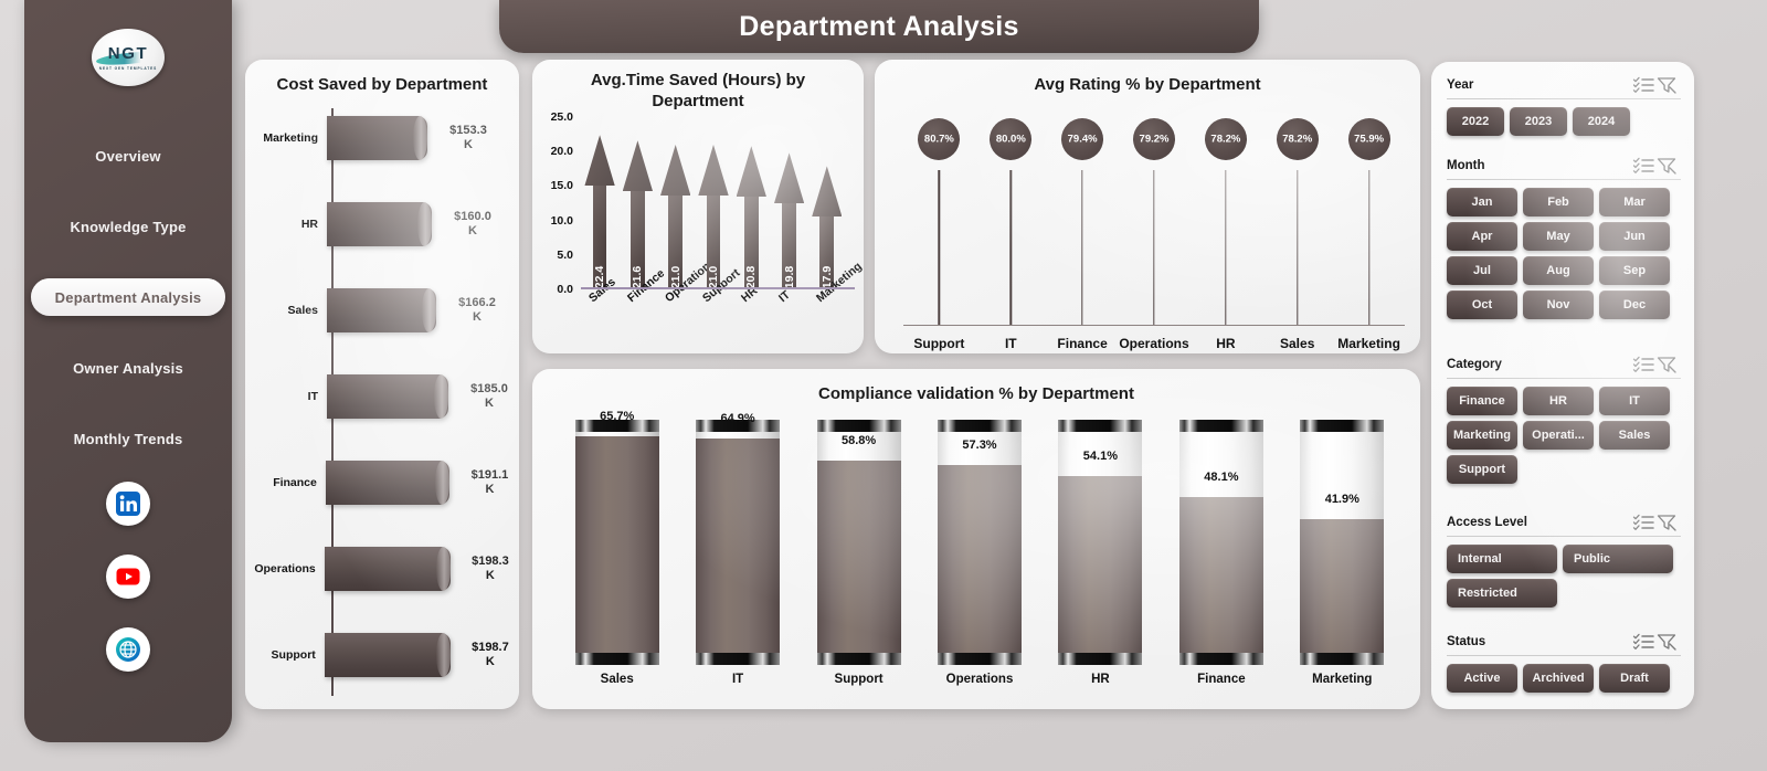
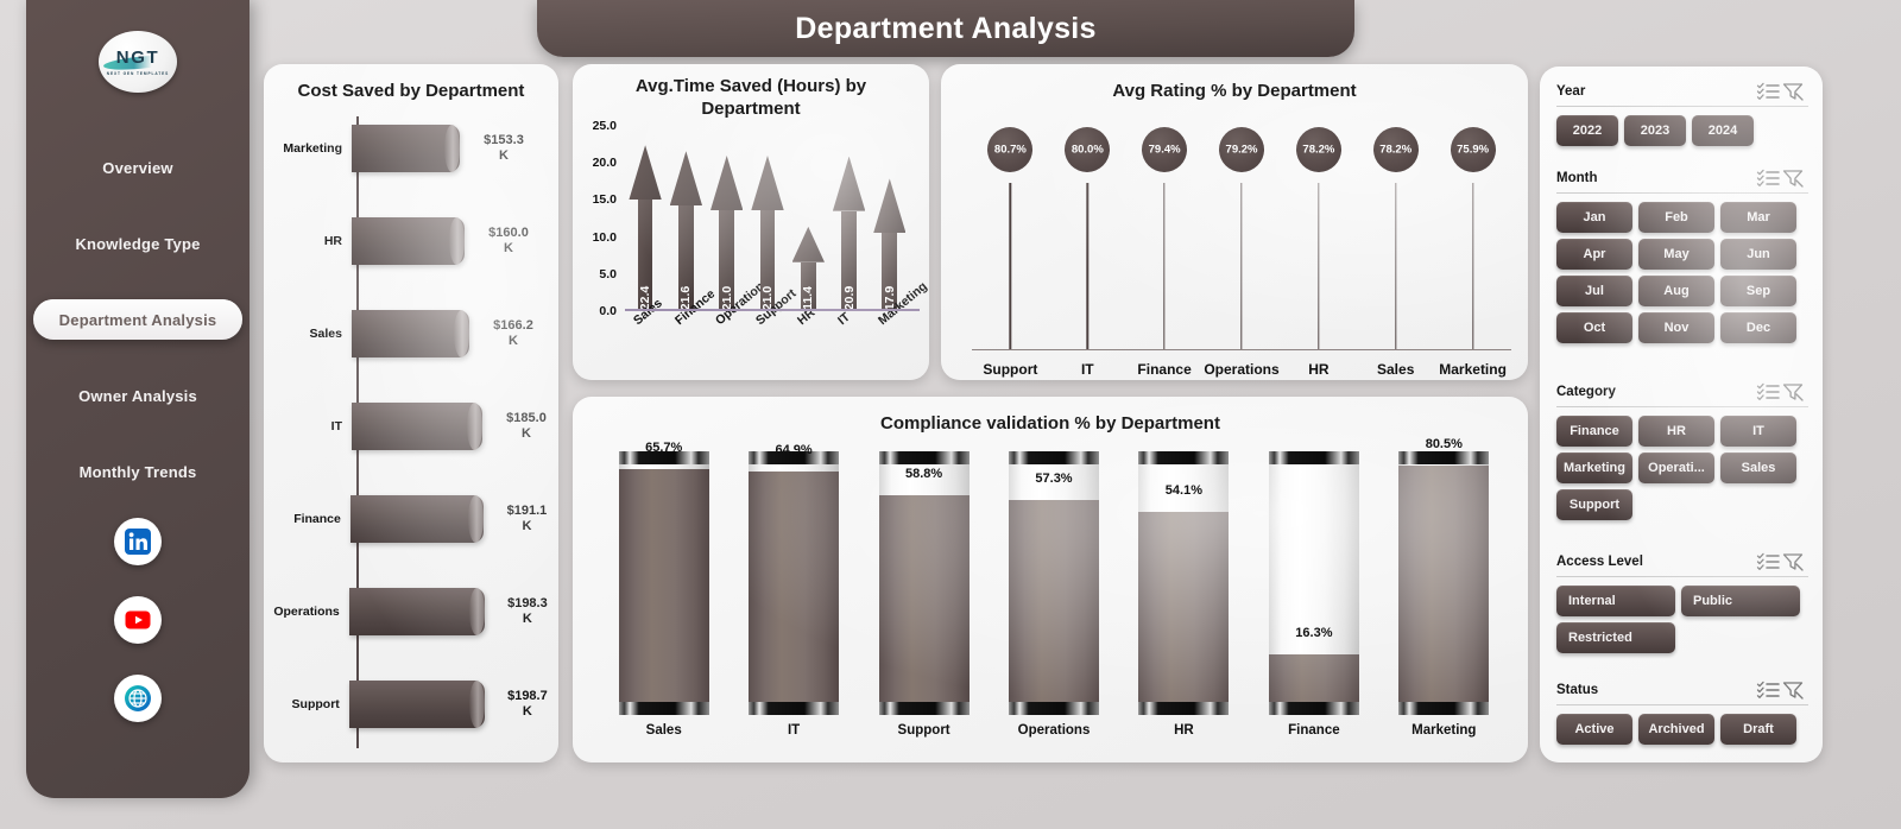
Avg.Time Saved (Hours) by Department/HR: 20.8 -> 11.4
Avg.Time Saved (Hours) by Department/IT: 19.8 -> 20.9
Compliance validation % by Department/Finance: 48.1% -> 16.3%
Compliance validation % by Department/Marketing: 41.9% -> 80.5%
